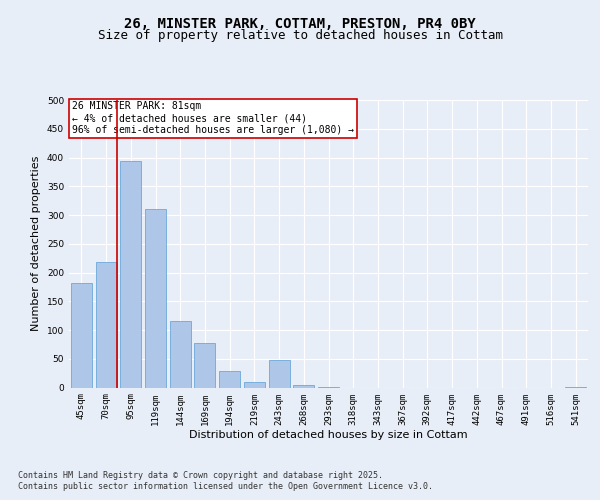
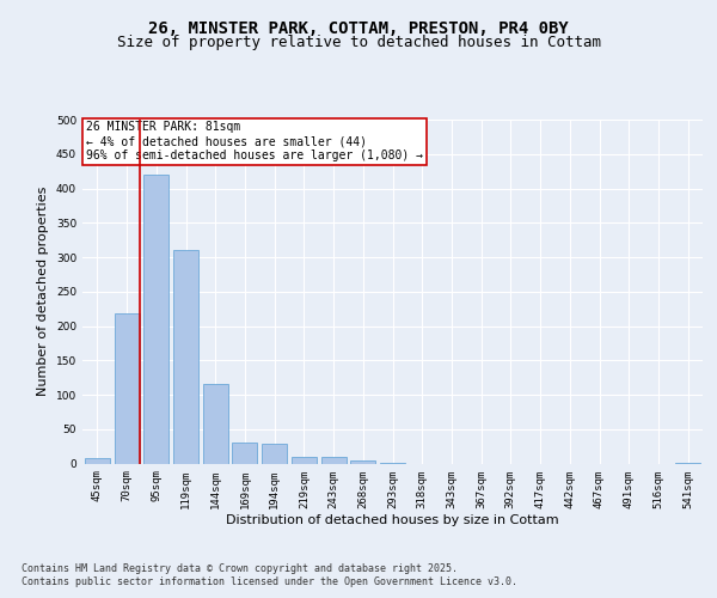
45sqm: 182 -> 7
95sqm: 394 -> 420
169sqm: 78 -> 30
243sqm: 48 -> 10
